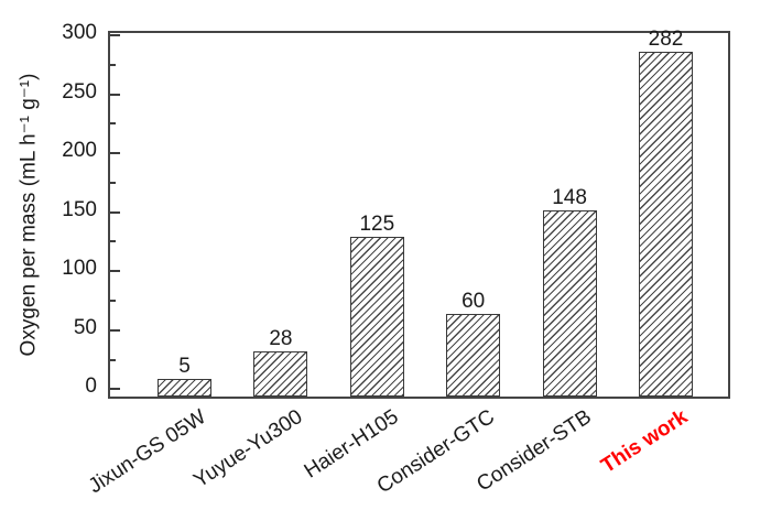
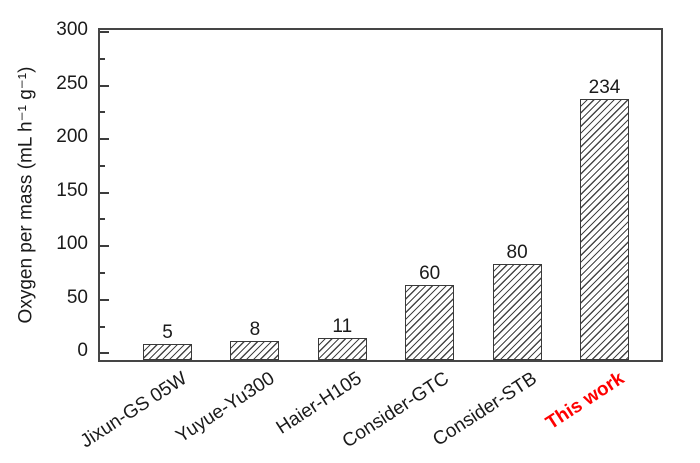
Yuyue-Yu300: 28 -> 8
Haier-H105: 125 -> 11
Consider-STB: 148 -> 80
This work: 282 -> 234
